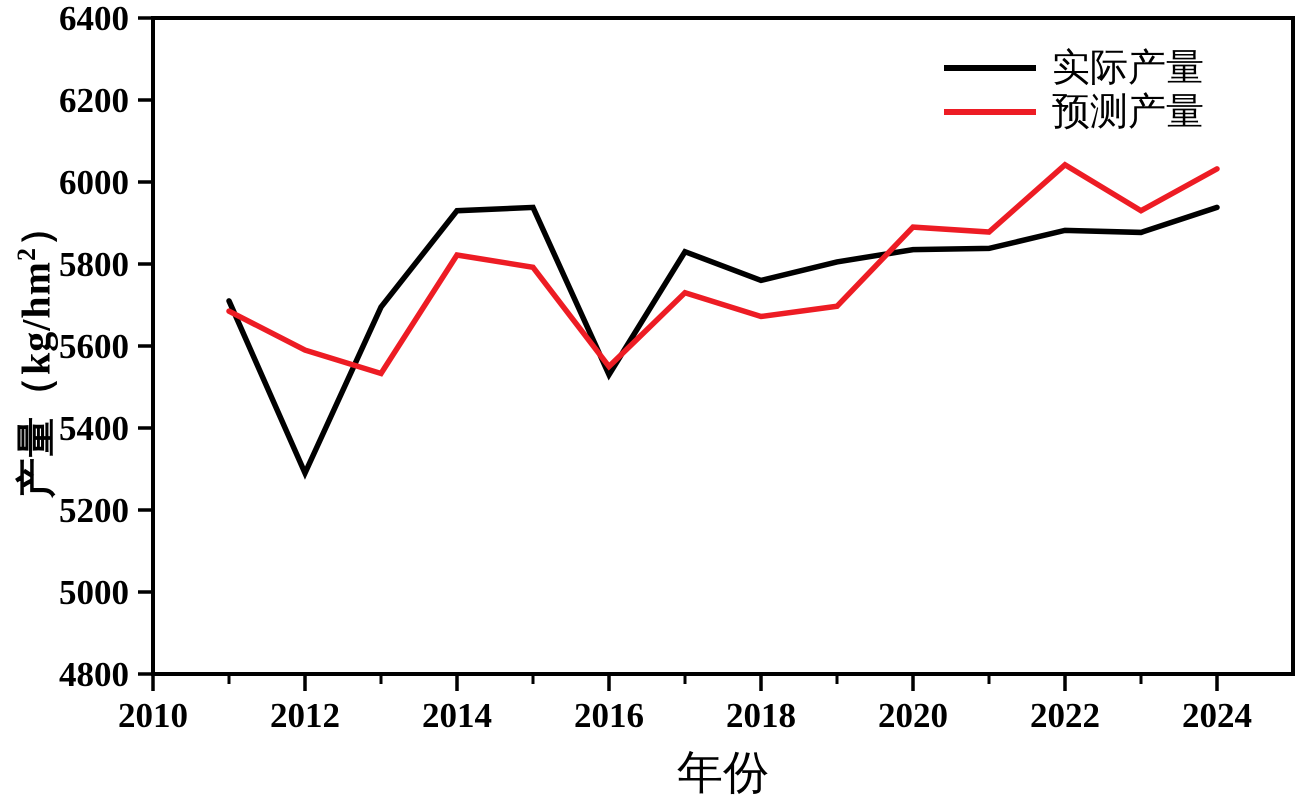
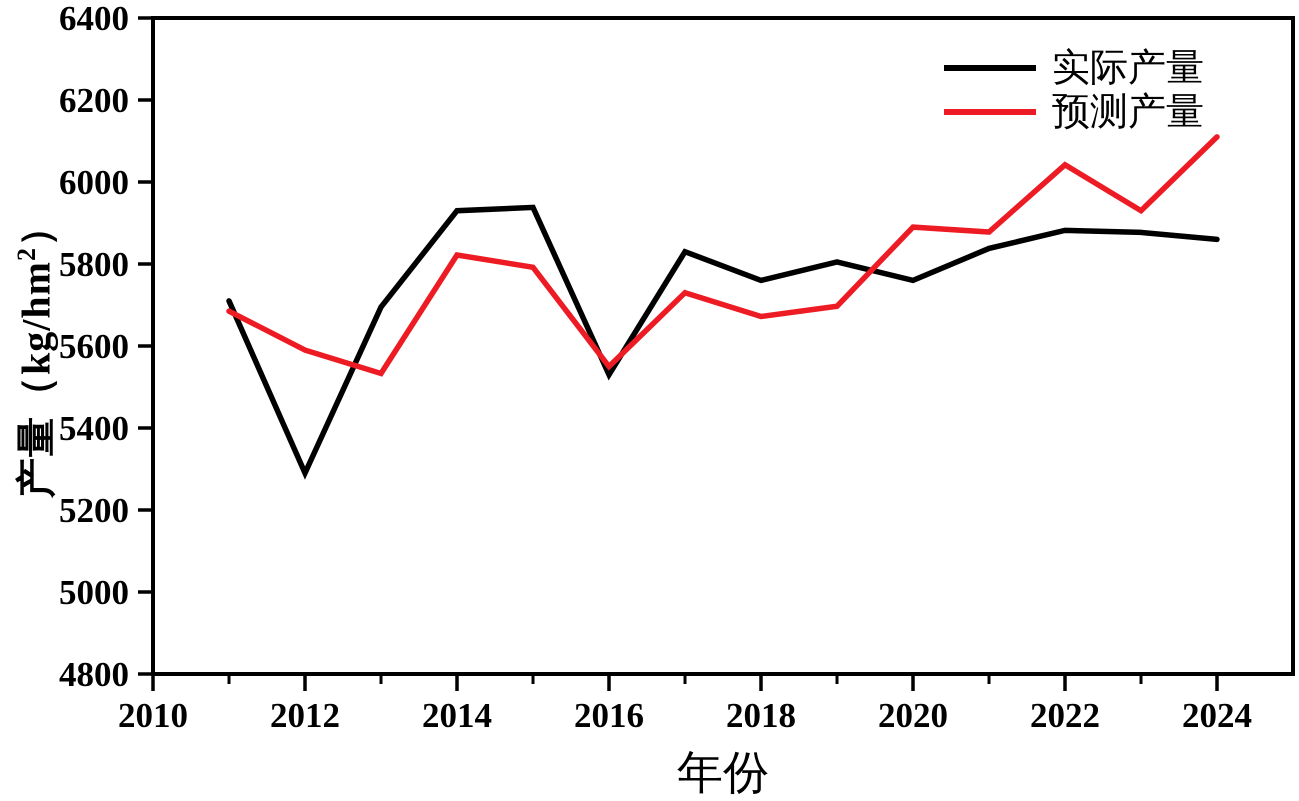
实际产量/2020: 5840 -> 5760
实际产量/2024: 5940 -> 5860
预测产量/2024: 6030 -> 6110
